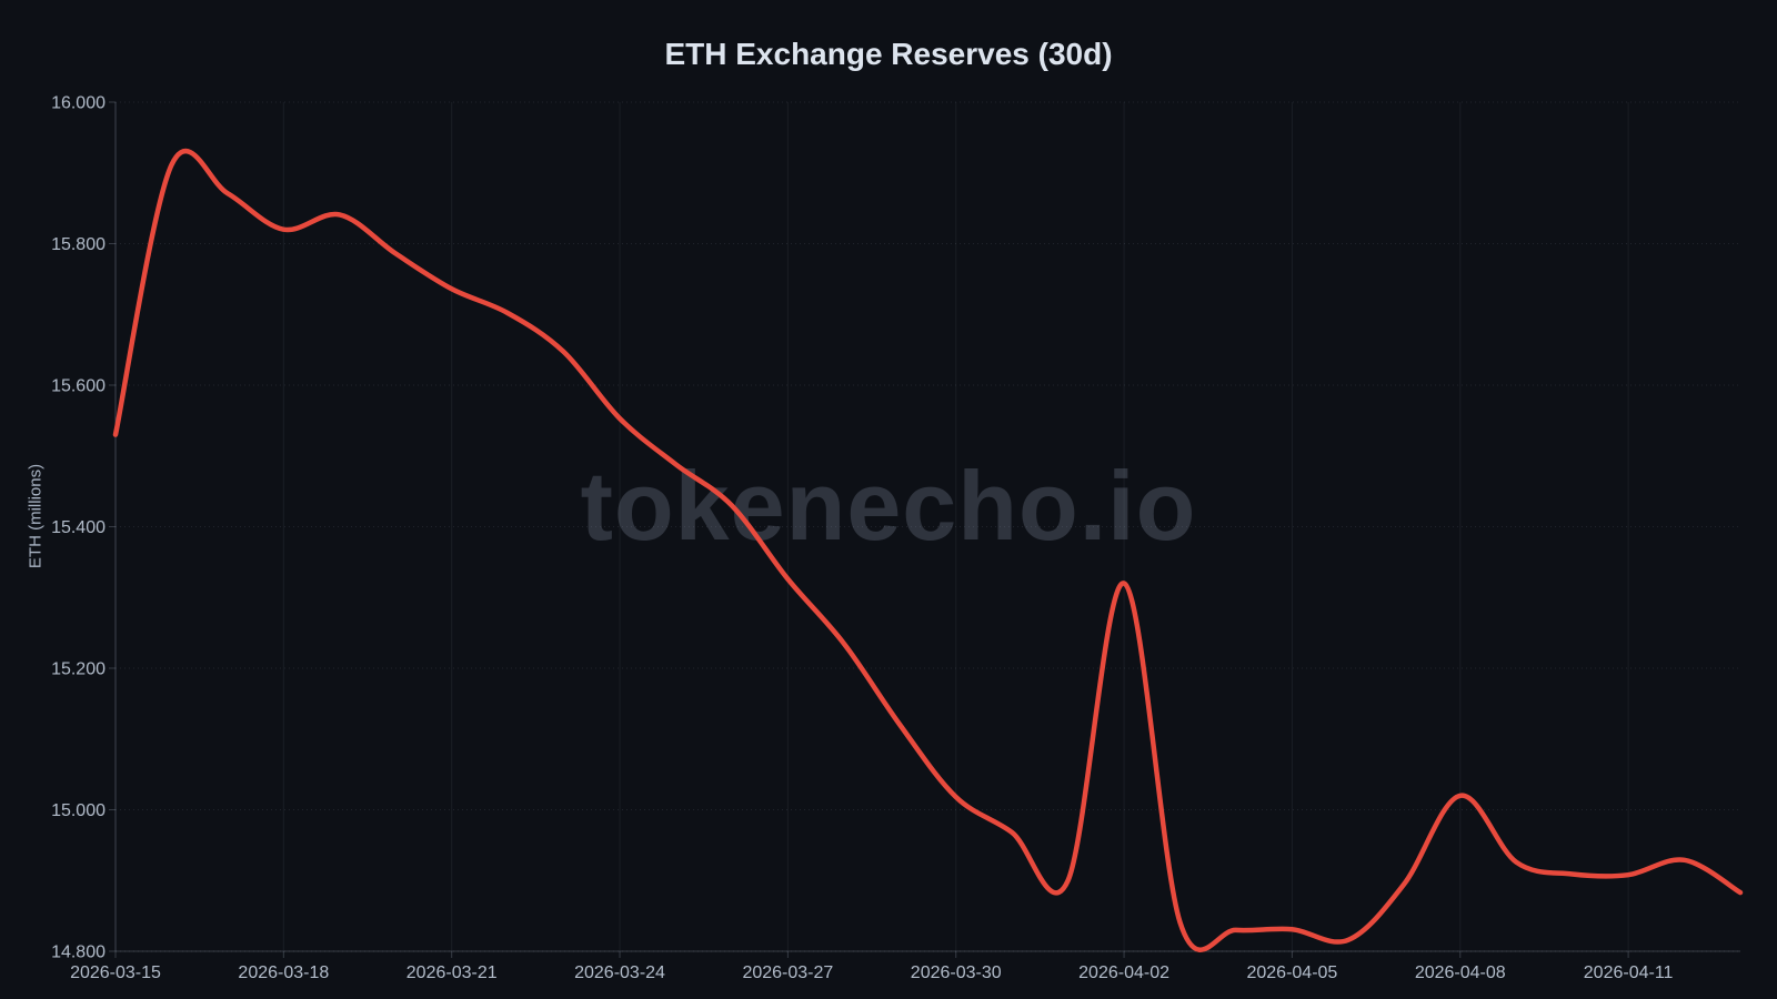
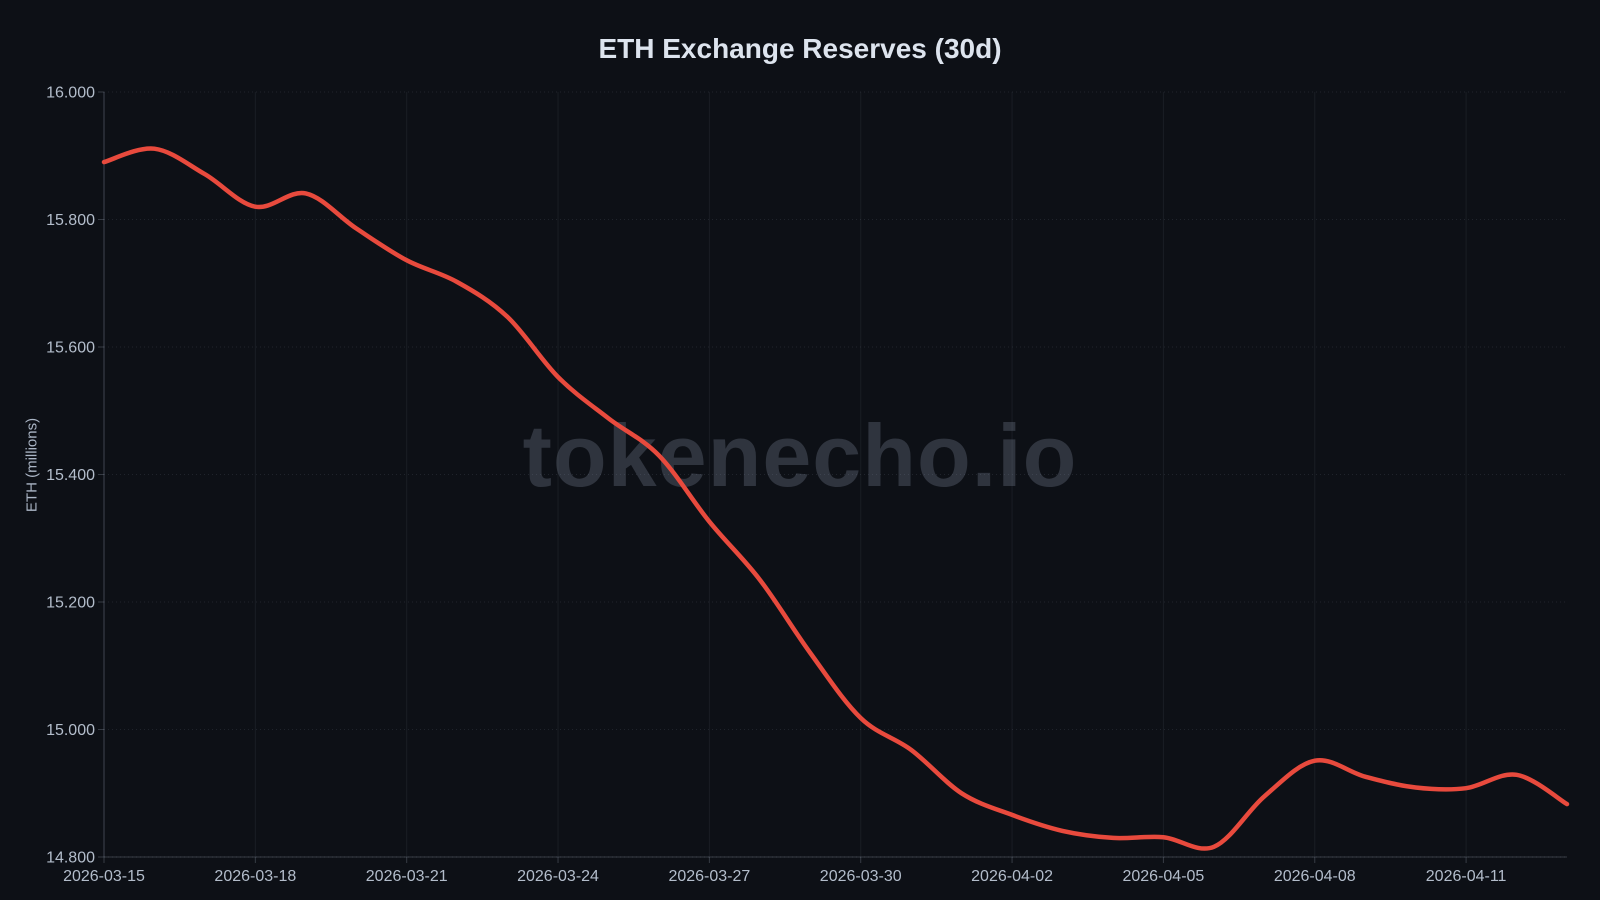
2026-03-15: 15.53 -> 15.89
2026-04-02: 15.32 -> 14.87
2026-04-08: 15.02 -> 14.95
